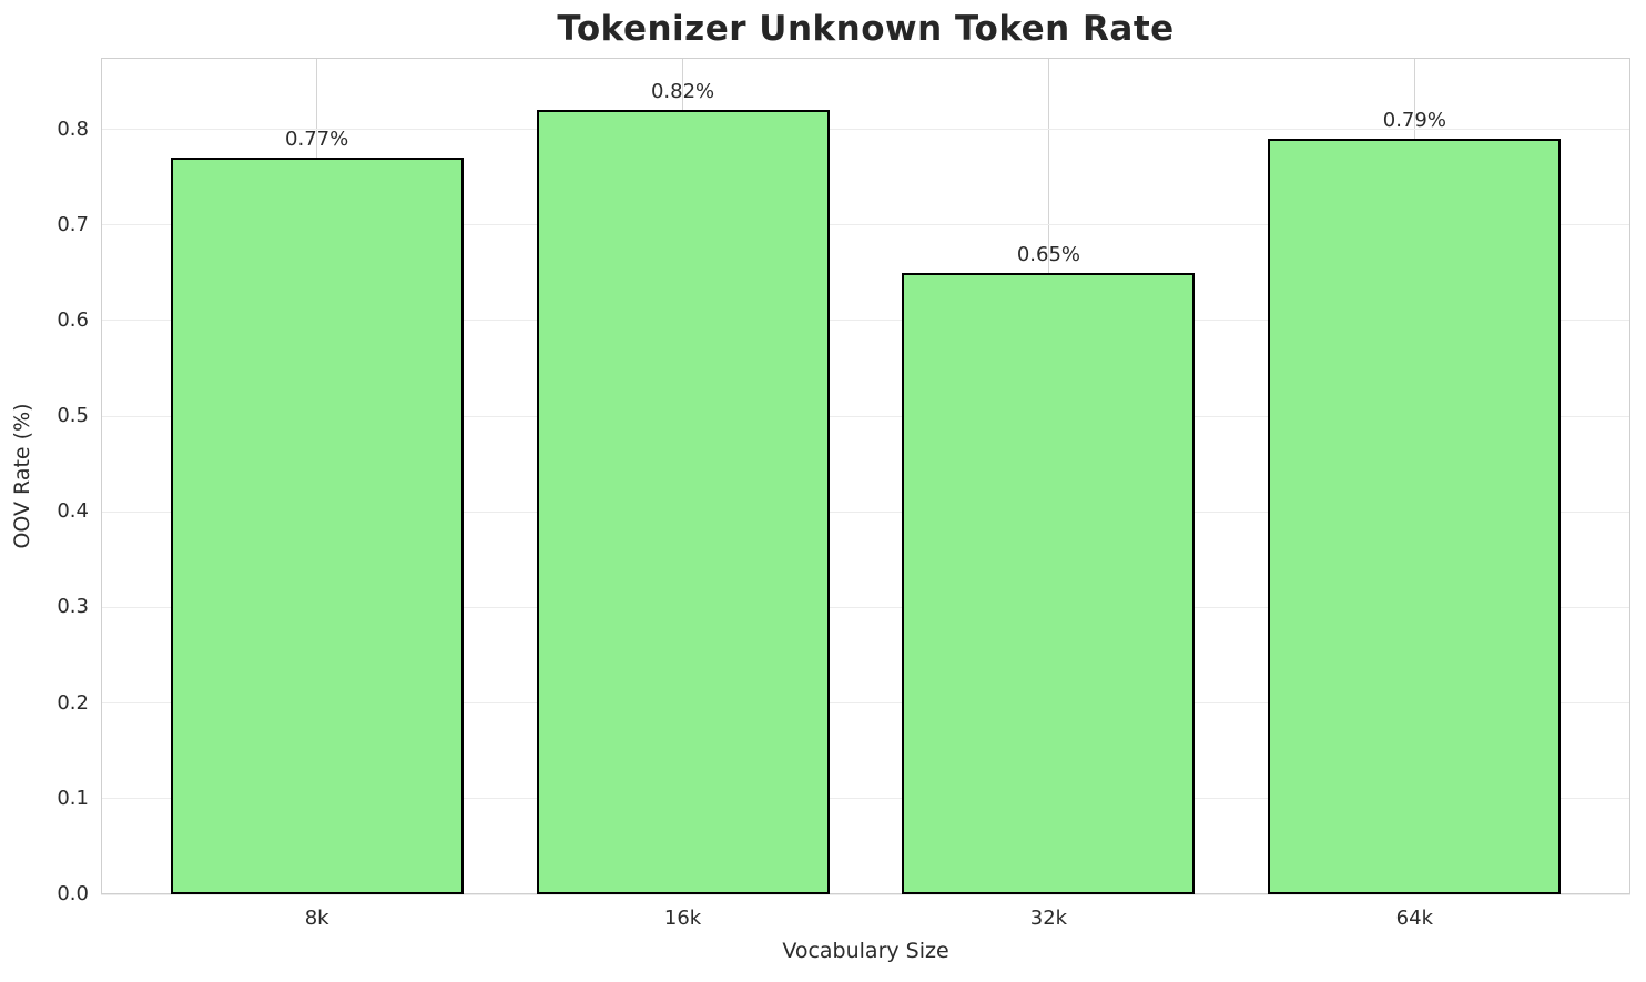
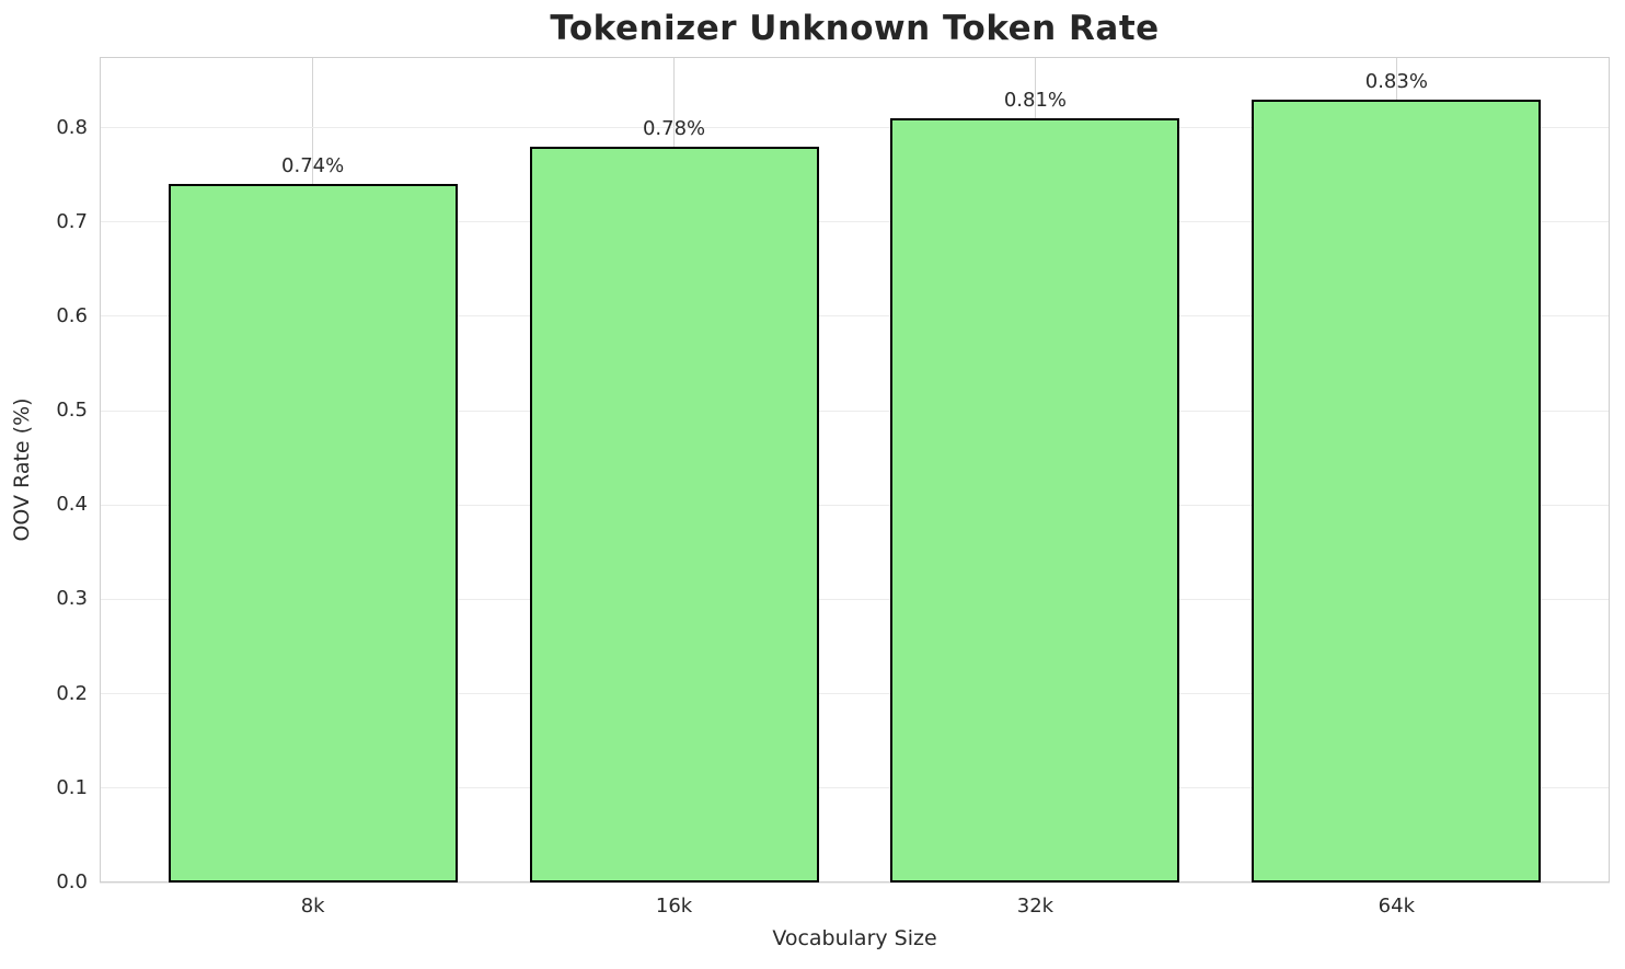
8k: 0.77% -> 0.74%
16k: 0.82% -> 0.78%
32k: 0.65% -> 0.81%
64k: 0.79% -> 0.83%
